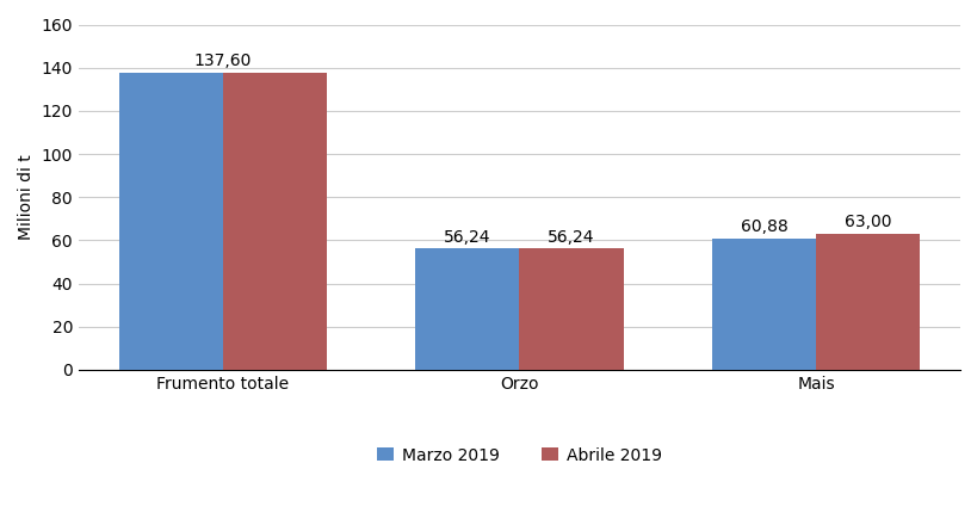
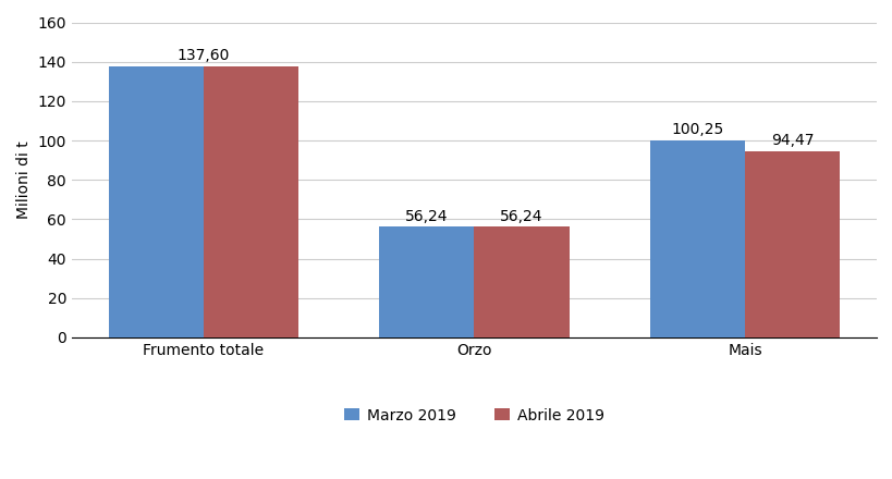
Marzo 2019/Mais: 60,88 -> 100,25
Abrile 2019/Mais: 63,00 -> 94,47
